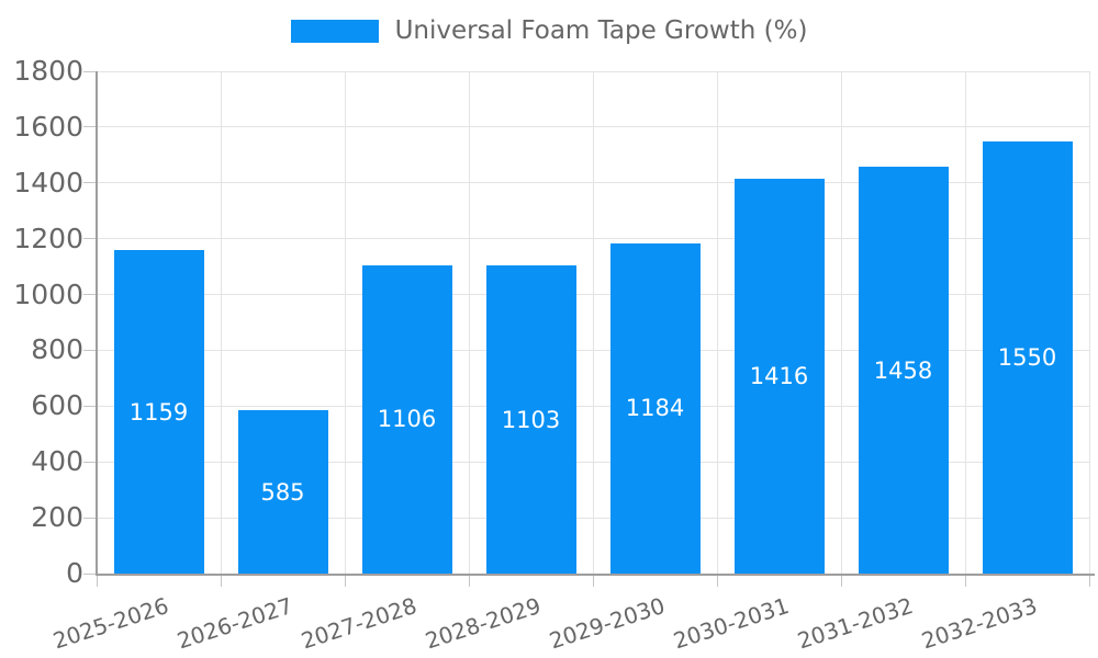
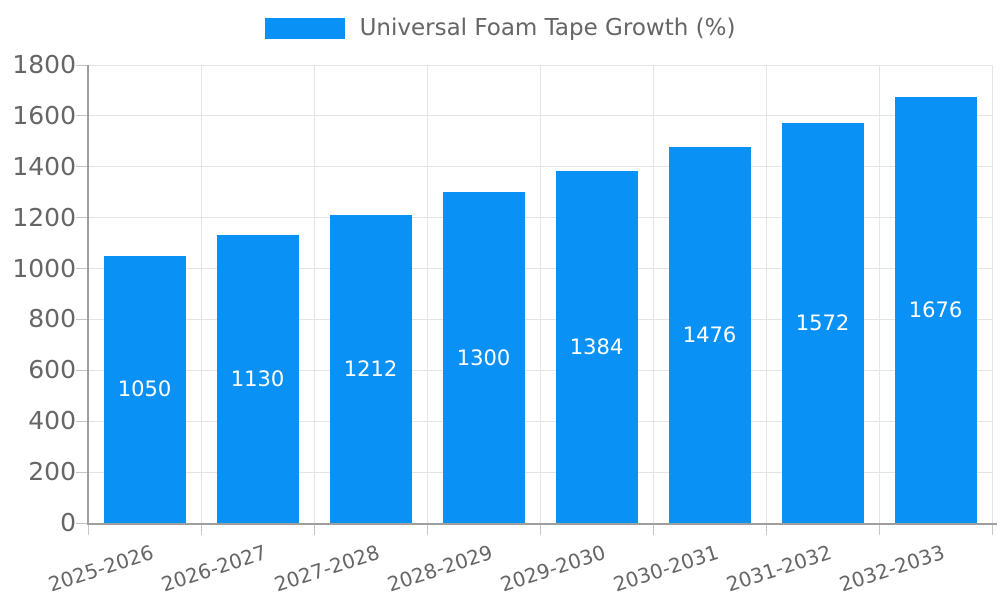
2025-2026: 1159 -> 1050
2026-2027: 585 -> 1130
2027-2028: 1106 -> 1212
2028-2029: 1103 -> 1300
2029-2030: 1184 -> 1384
2030-2031: 1416 -> 1476
2031-2032: 1458 -> 1572
2032-2033: 1550 -> 1676
